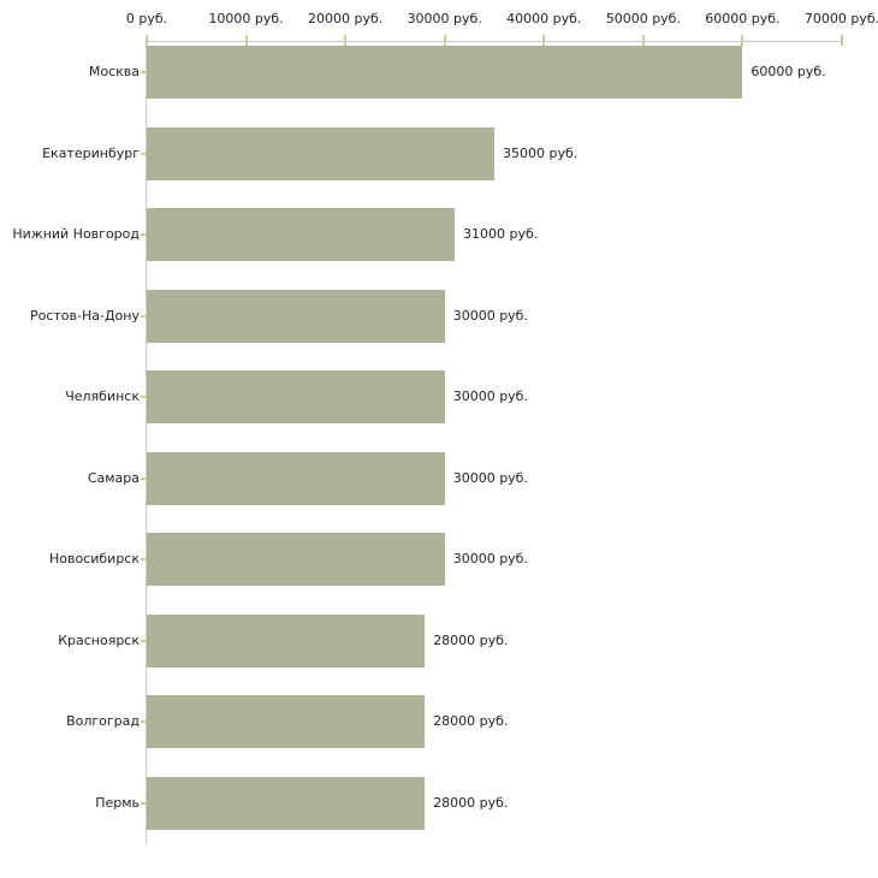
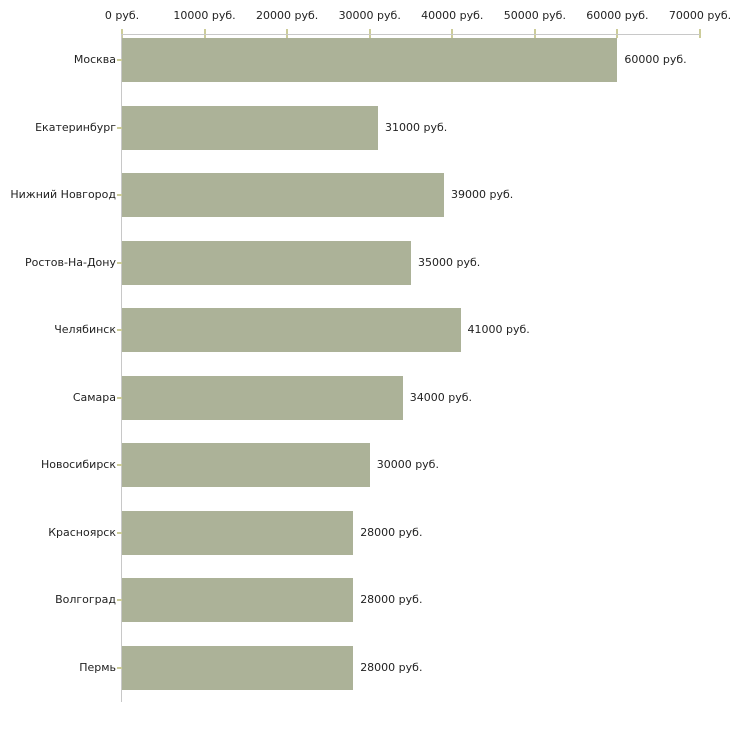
Екатеринбург: 35000 -> 31000
Нижний Новгород: 31000 -> 39000
Ростов-На-Дону: 30000 -> 35000
Челябинск: 30000 -> 41000
Самара: 30000 -> 34000
